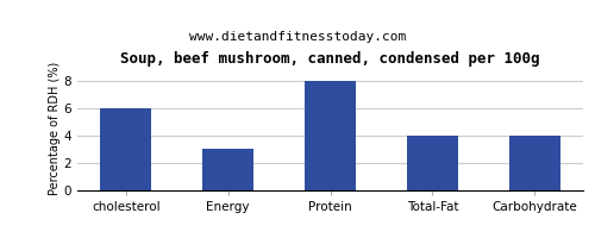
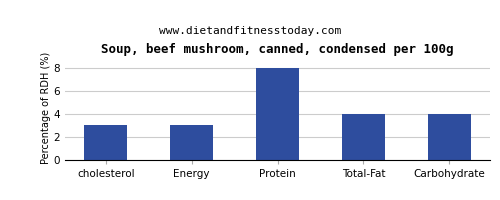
cholesterol: 6 -> 3
